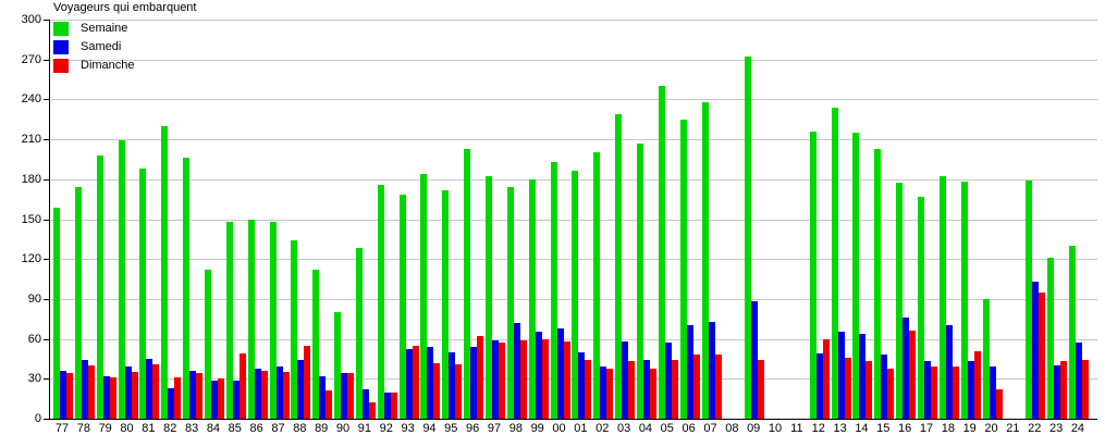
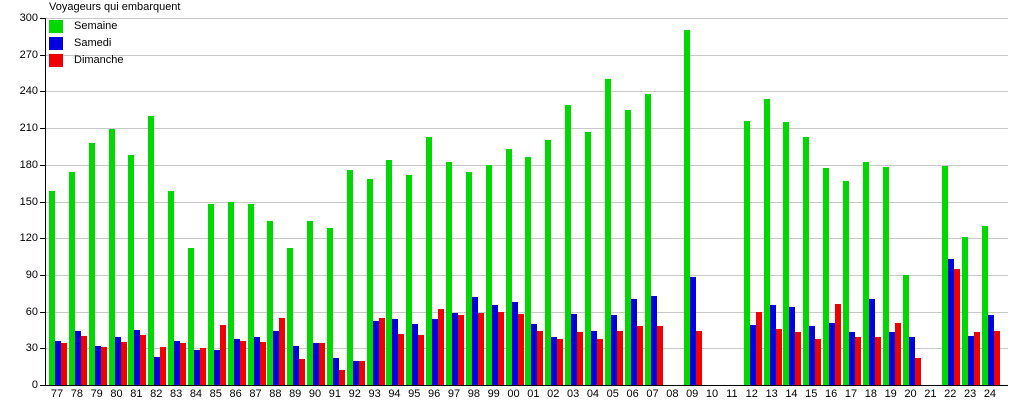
Semaine/83: 196 -> 159
Semaine/90: 80 -> 134
Semaine/09: 272 -> 290
Samedi/16: 76 -> 51
